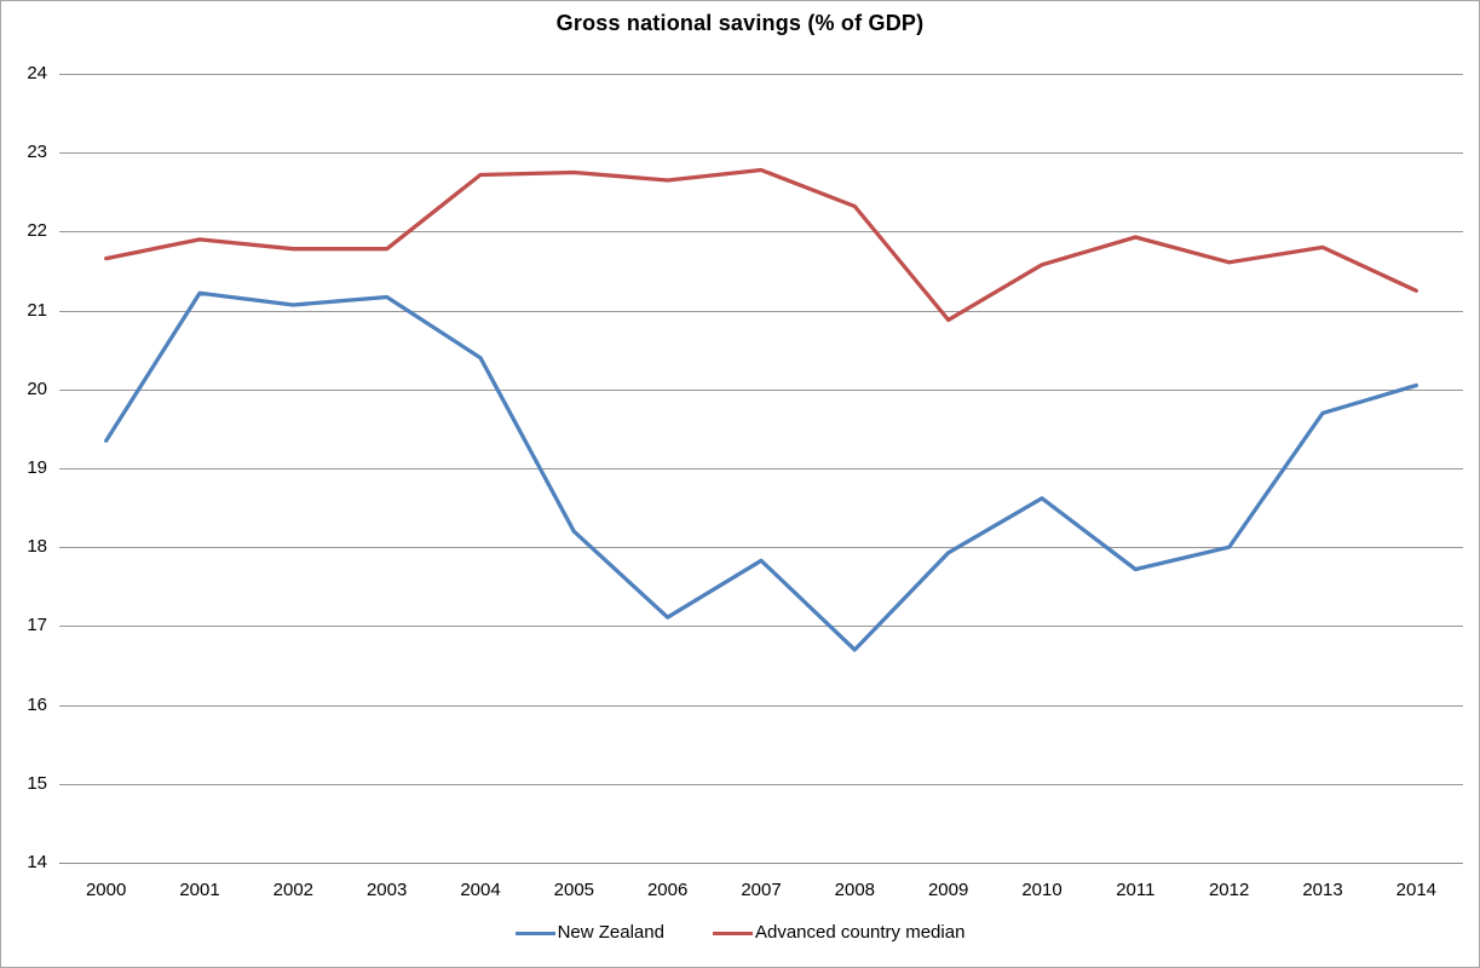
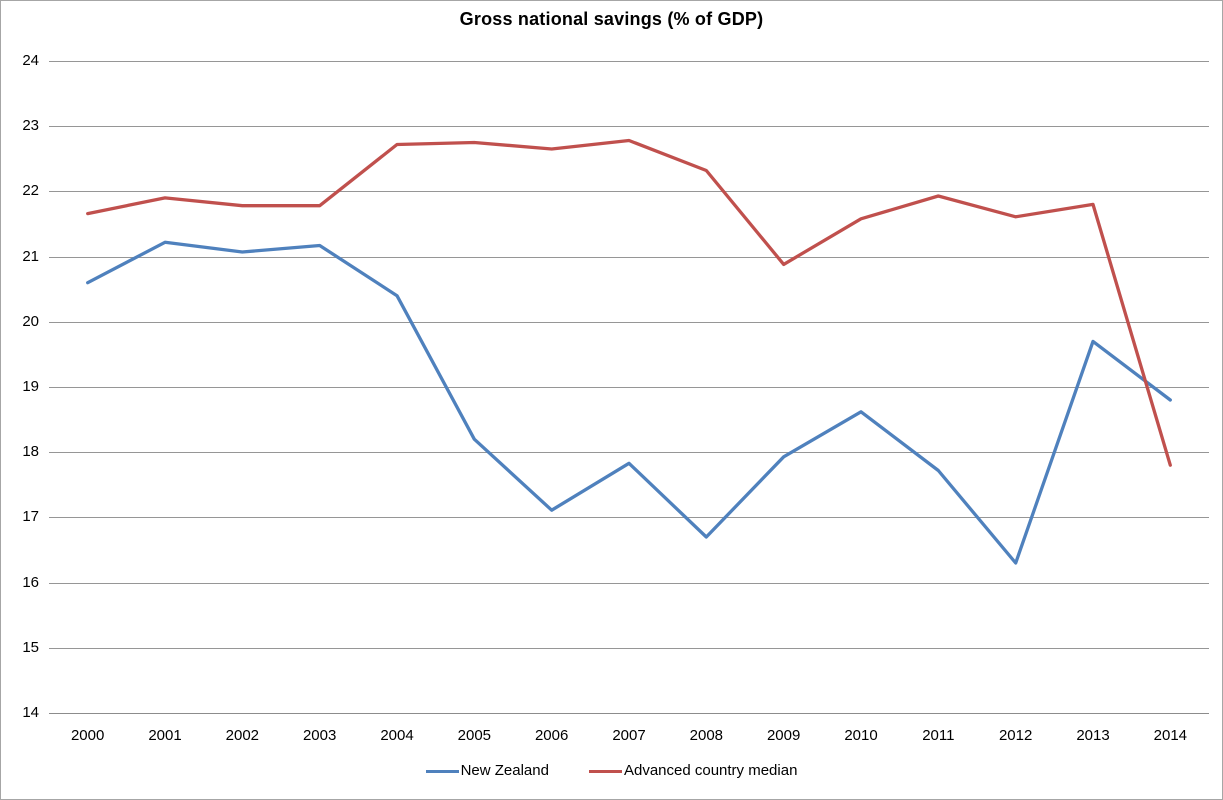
New Zealand/2000: 19.4 -> 20.6
New Zealand/2012: 18.0 -> 16.3
New Zealand/2014: 20.1 -> 18.8
Advanced country median/2014: 21.2 -> 17.8
